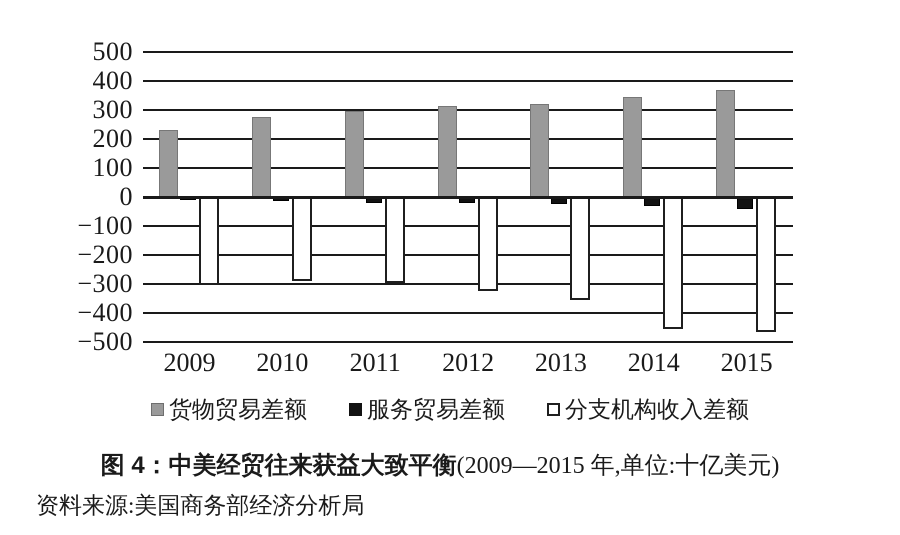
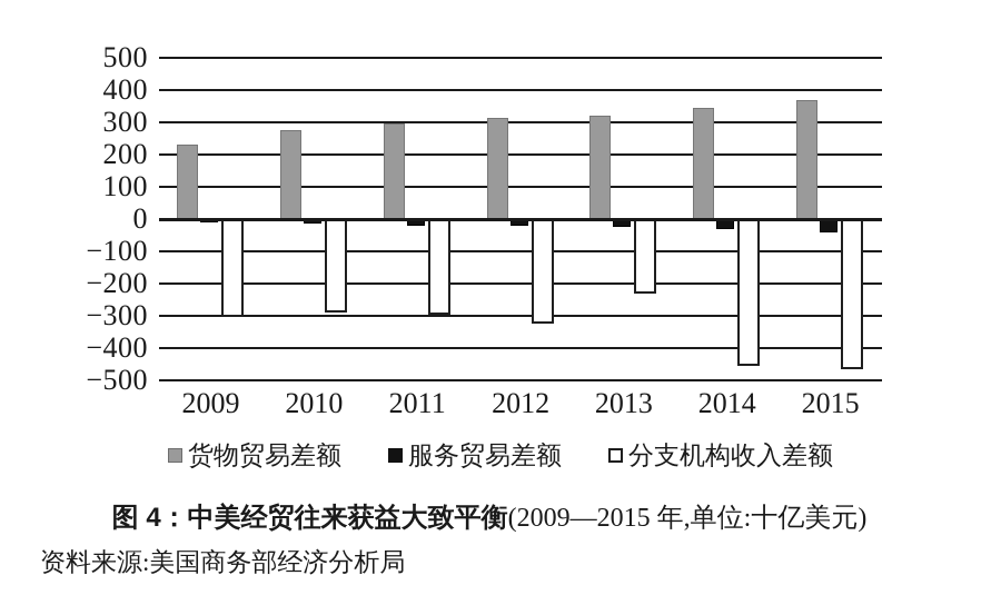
分支机构收入差额/2013: -360 -> -230
